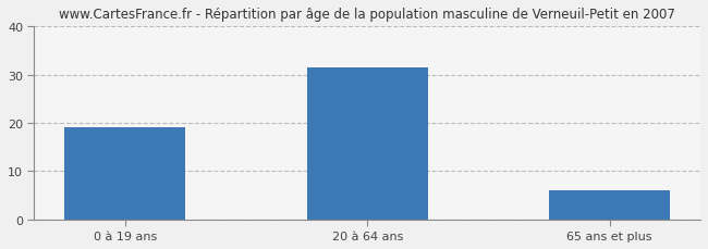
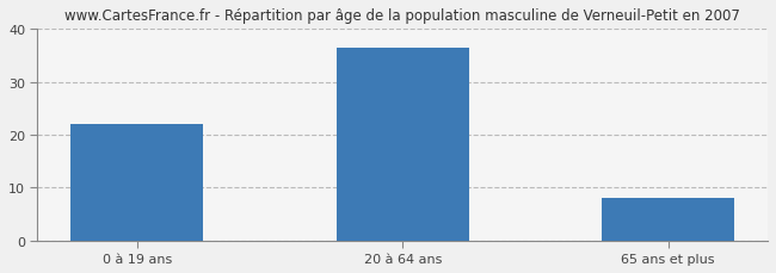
0 à 19 ans: 19.0 -> 22.0
20 à 64 ans: 31.5 -> 36.5
65 ans et plus: 6.0 -> 8.0
